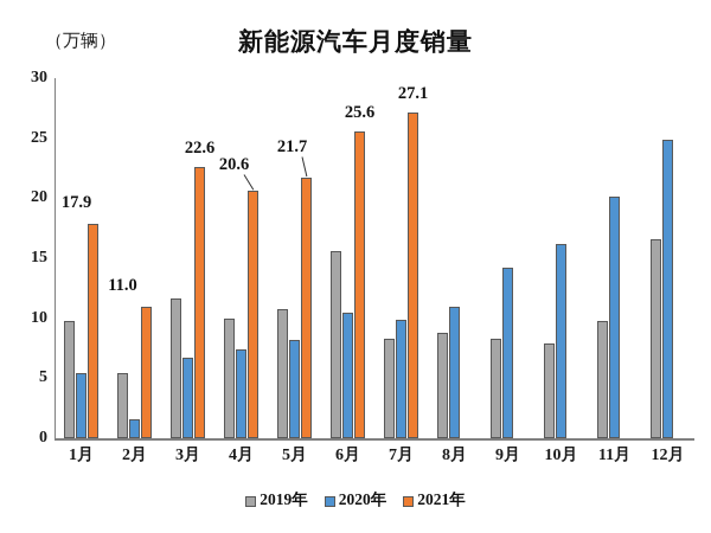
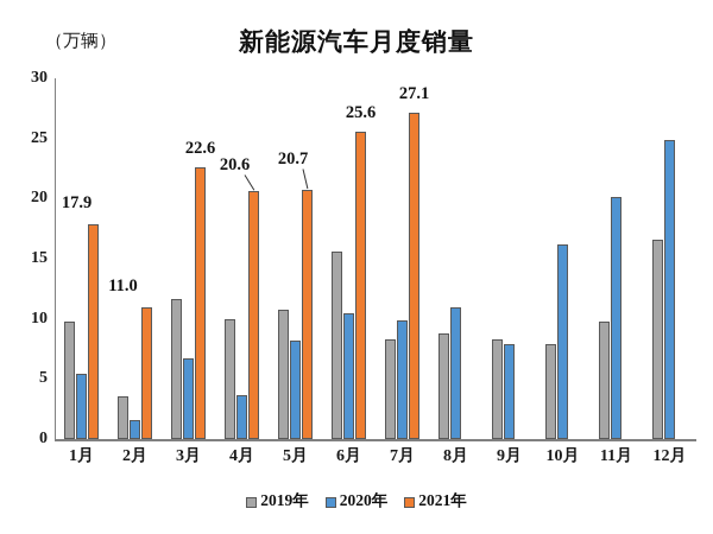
2019年/2月: 5.4 -> 3.6
2020年/4月: 7.4 -> 3.7
2021年/5月: 21.7 -> 20.7
2020年/9月: 14.2 -> 7.9
